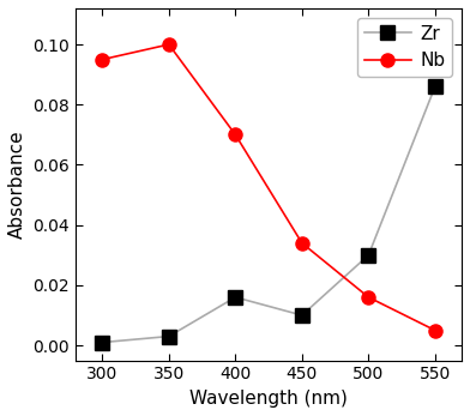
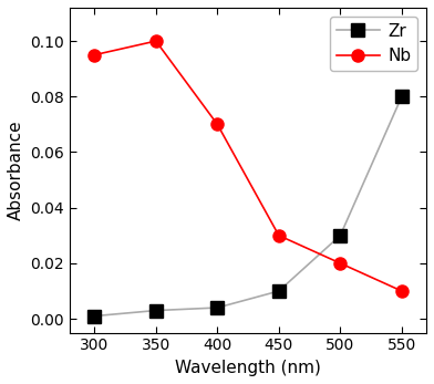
Zr/400: 0.016 -> 0.004
Nb/450: 0.034 -> 0.030
Nb/500: 0.016 -> 0.020
Zr/550: 0.086 -> 0.080
Nb/550: 0.005 -> 0.010
